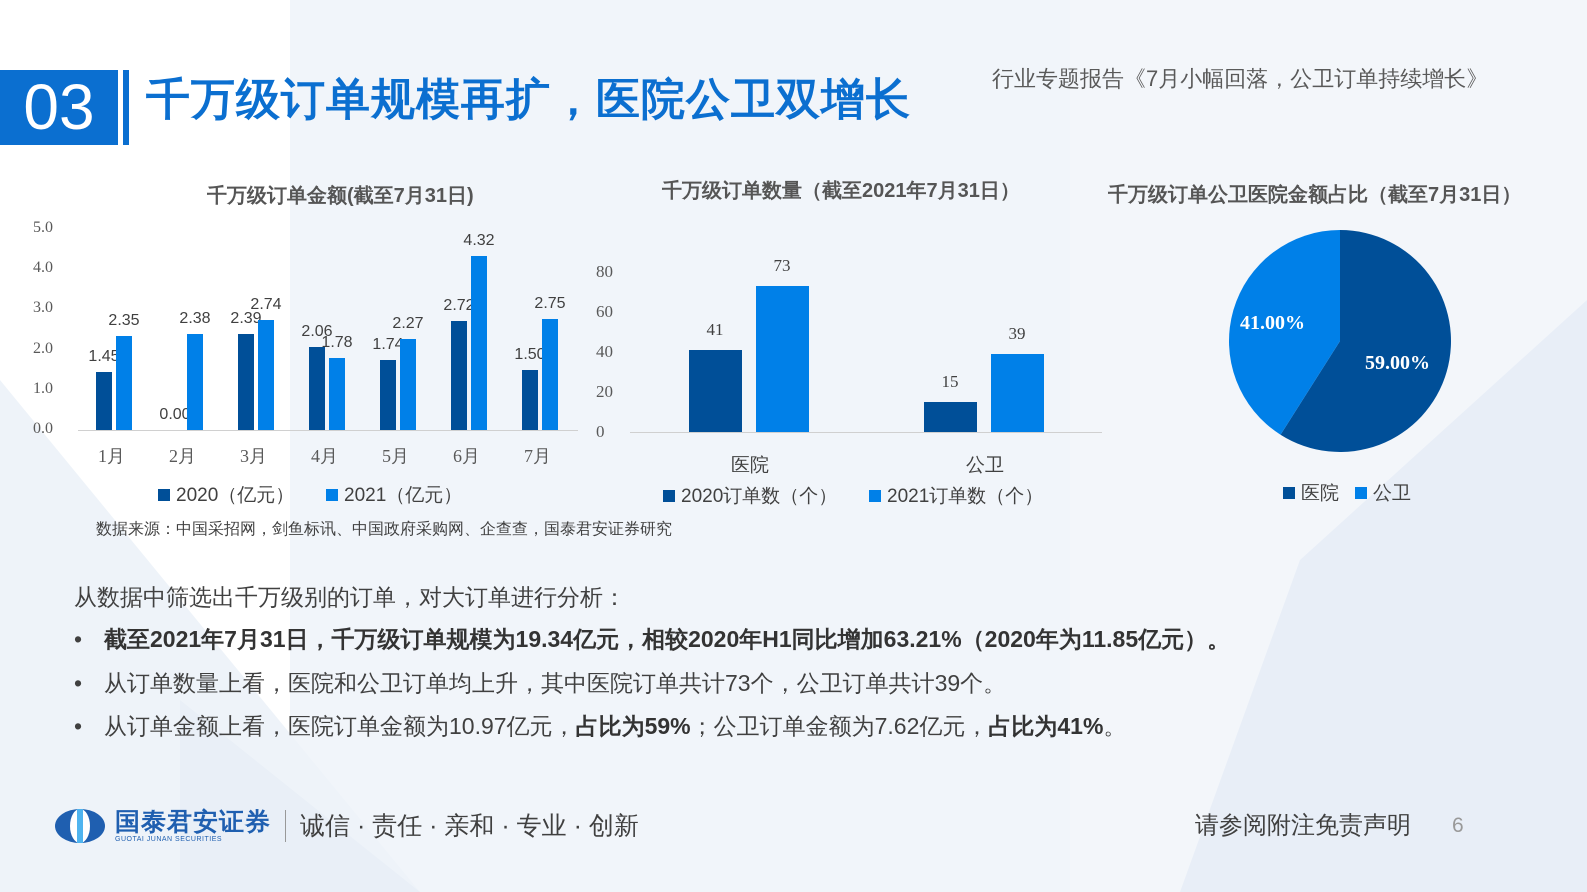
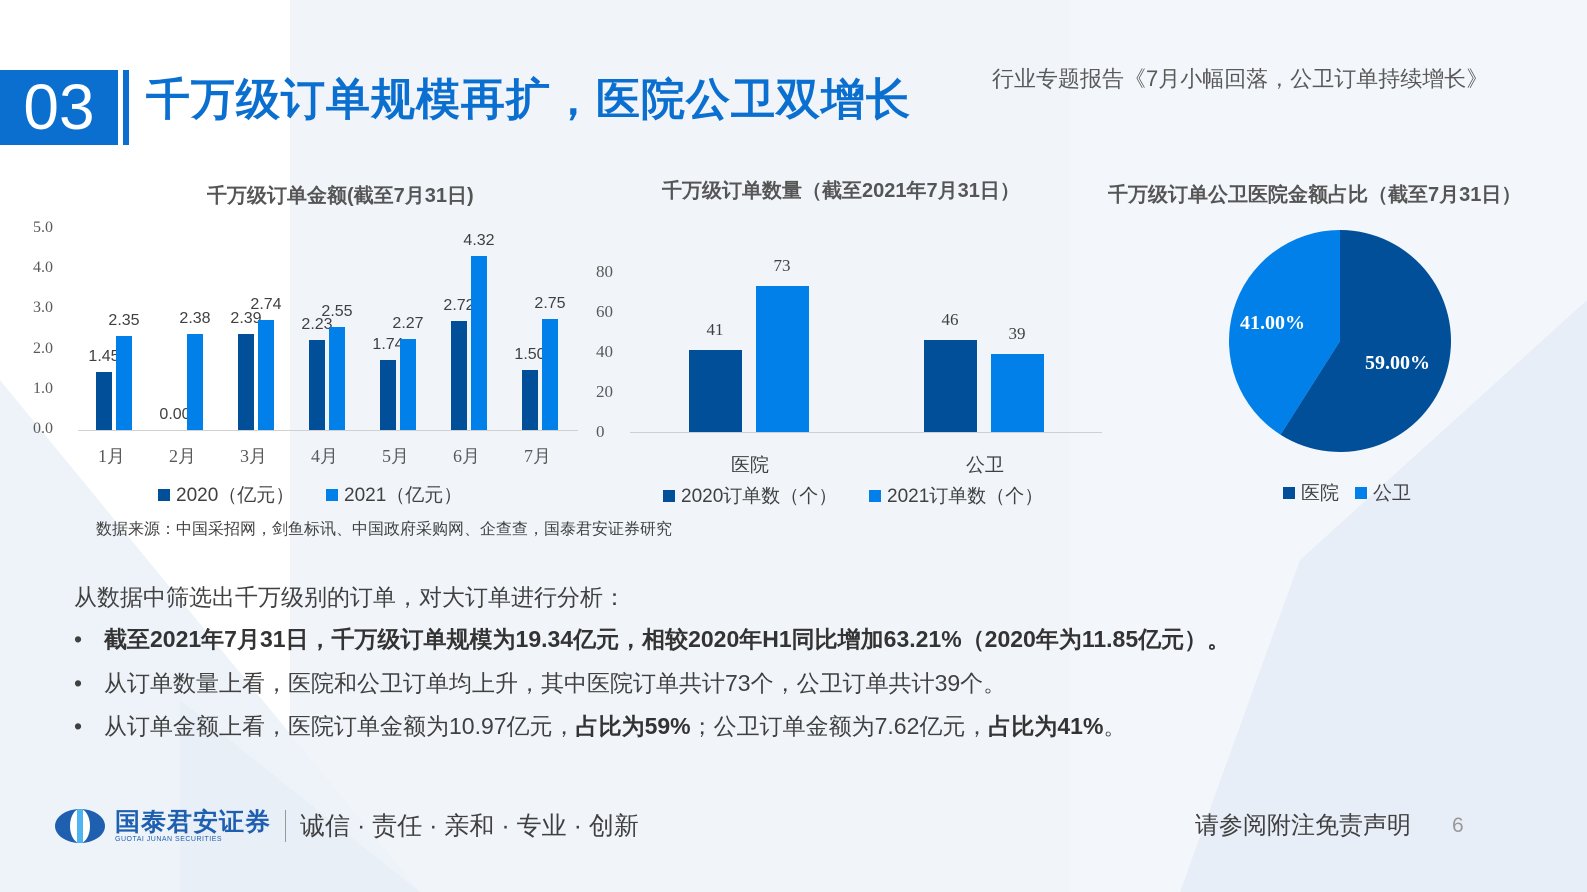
千万级订单金额(截至7月31日)/2020（亿元）/4月: 2.06 -> 2.23
千万级订单金额(截至7月31日)/2021（亿元）/4月: 1.78 -> 2.55
千万级订单数量（截至2021年7月31日）/2020订单数（个）/公卫: 15 -> 46
